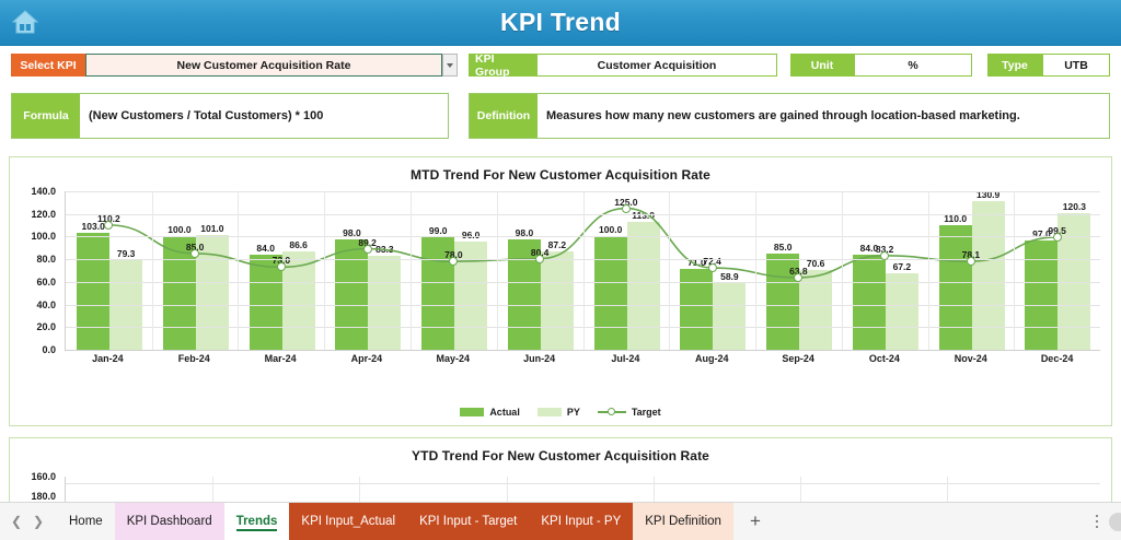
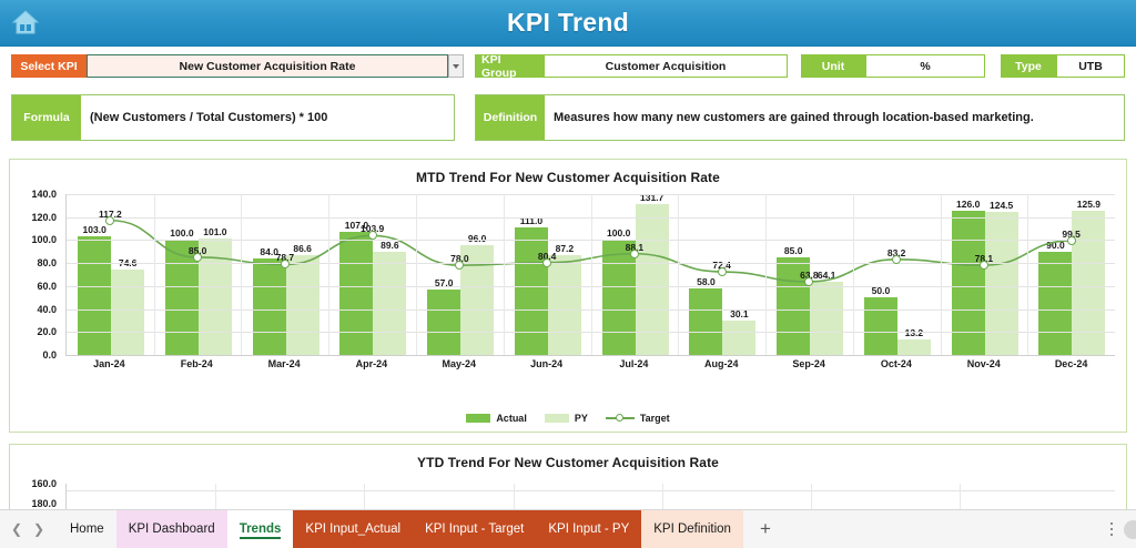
MTD Trend For New Customer Acquisition Rate/PY/Jan-24: 79.3 -> 74.6
MTD Trend For New Customer Acquisition Rate/Target/Jan-24: 110.2 -> 117.2
MTD Trend For New Customer Acquisition Rate/Target/Mar-24: 73.0 -> 78.7
MTD Trend For New Customer Acquisition Rate/Actual/Apr-24: 98.0 -> 107.0
MTD Trend For New Customer Acquisition Rate/PY/Apr-24: 83.3 -> 89.6
MTD Trend For New Customer Acquisition Rate/Target/Apr-24: 89.2 -> 103.9
MTD Trend For New Customer Acquisition Rate/Actual/May-24: 99.0 -> 57.0
MTD Trend For New Customer Acquisition Rate/Actual/Jun-24: 98.0 -> 111.0
MTD Trend For New Customer Acquisition Rate/PY/Jul-24: 113.0 -> 131.7
MTD Trend For New Customer Acquisition Rate/Target/Jul-24: 125.0 -> 88.1
MTD Trend For New Customer Acquisition Rate/Actual/Aug-24: 71.0 -> 58.0
MTD Trend For New Customer Acquisition Rate/PY/Aug-24: 58.9 -> 30.1
MTD Trend For New Customer Acquisition Rate/PY/Sep-24: 70.6 -> 64.1
MTD Trend For New Customer Acquisition Rate/Actual/Oct-24: 84.0 -> 50.0
MTD Trend For New Customer Acquisition Rate/PY/Oct-24: 67.2 -> 13.2
MTD Trend For New Customer Acquisition Rate/Actual/Nov-24: 110.0 -> 126.0
MTD Trend For New Customer Acquisition Rate/PY/Nov-24: 130.9 -> 124.5
MTD Trend For New Customer Acquisition Rate/Actual/Dec-24: 97.0 -> 90.0
MTD Trend For New Customer Acquisition Rate/PY/Dec-24: 120.3 -> 125.9
